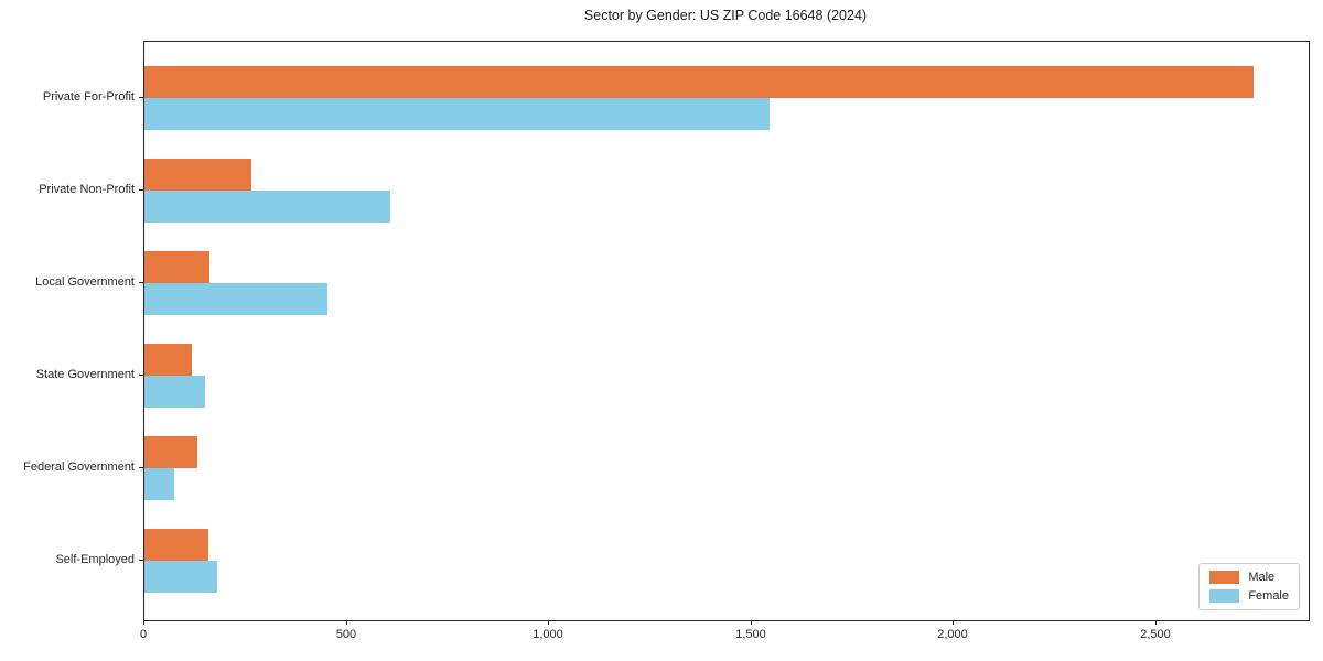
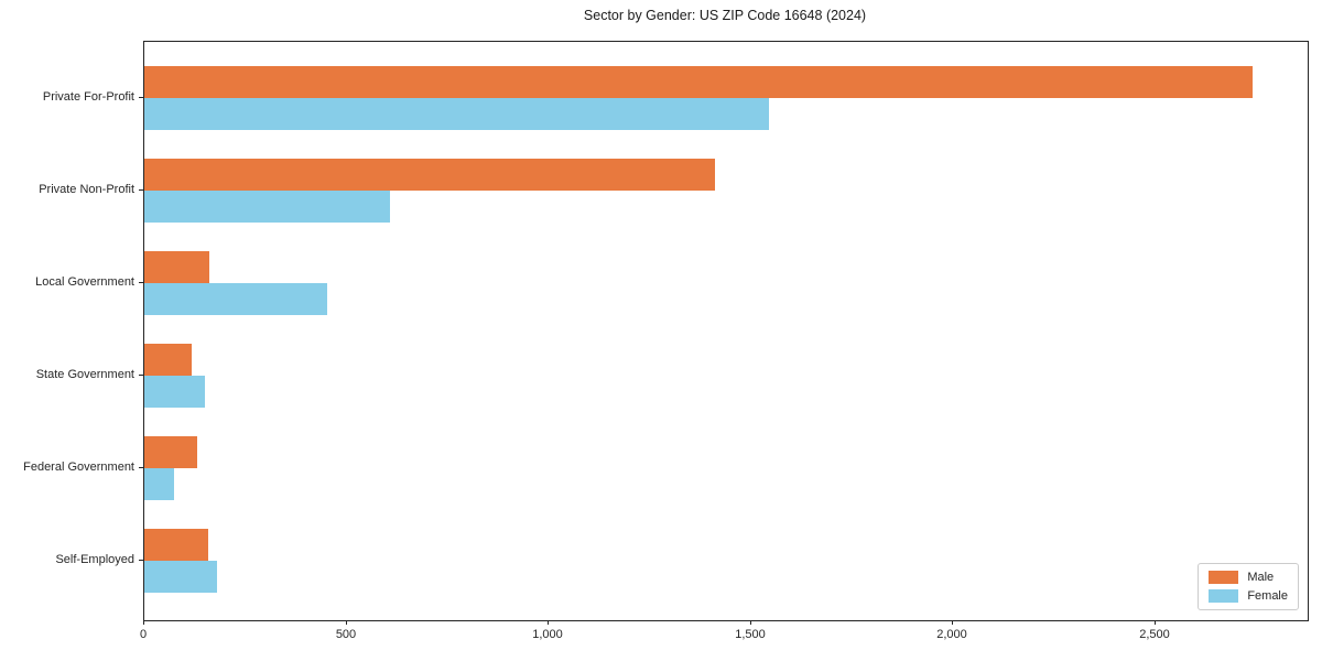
Male/Private Non-Profit: 260 -> 1410
